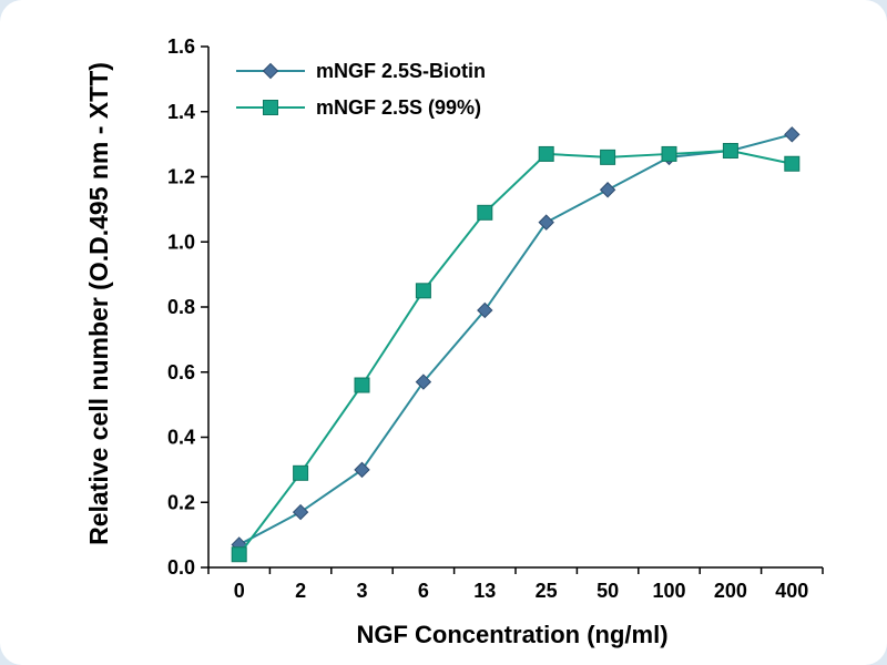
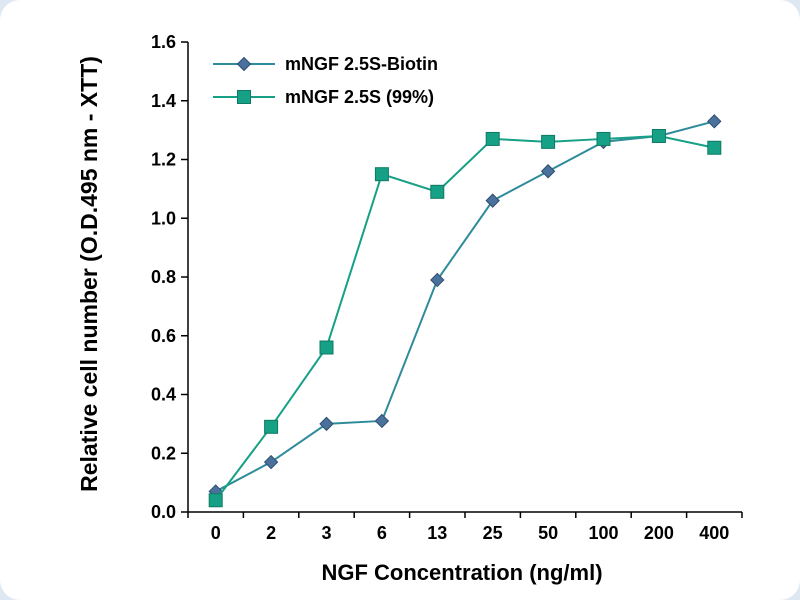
mNGF 2.5S-Biotin/6: 0.57 -> 0.31
mNGF 2.5S (99%)/6: 0.85 -> 1.15
